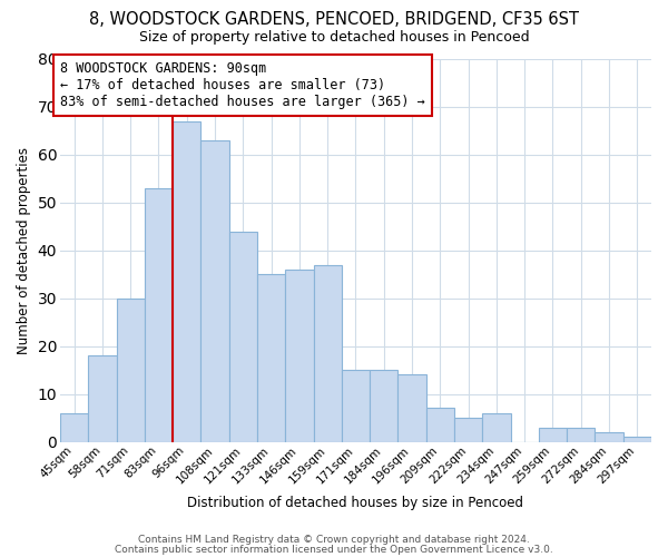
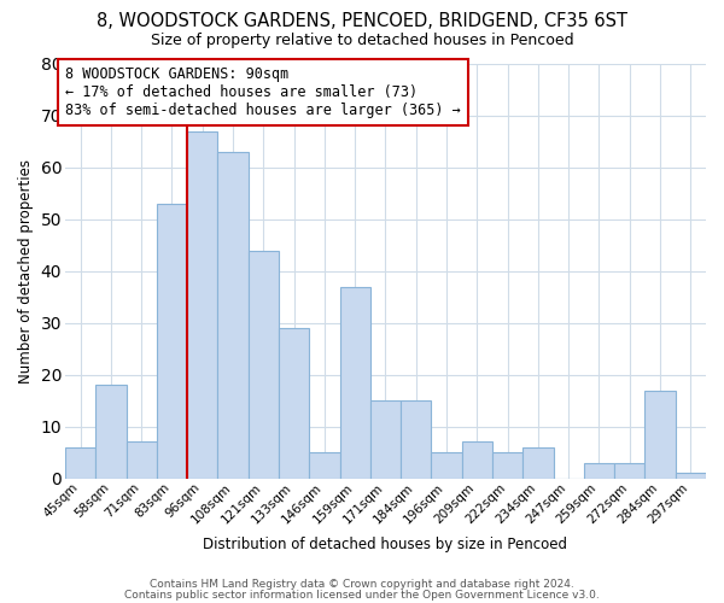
71sqm: 30 -> 7
133sqm: 35 -> 29
146sqm: 36 -> 5
196sqm: 14 -> 5
284sqm: 2 -> 17
